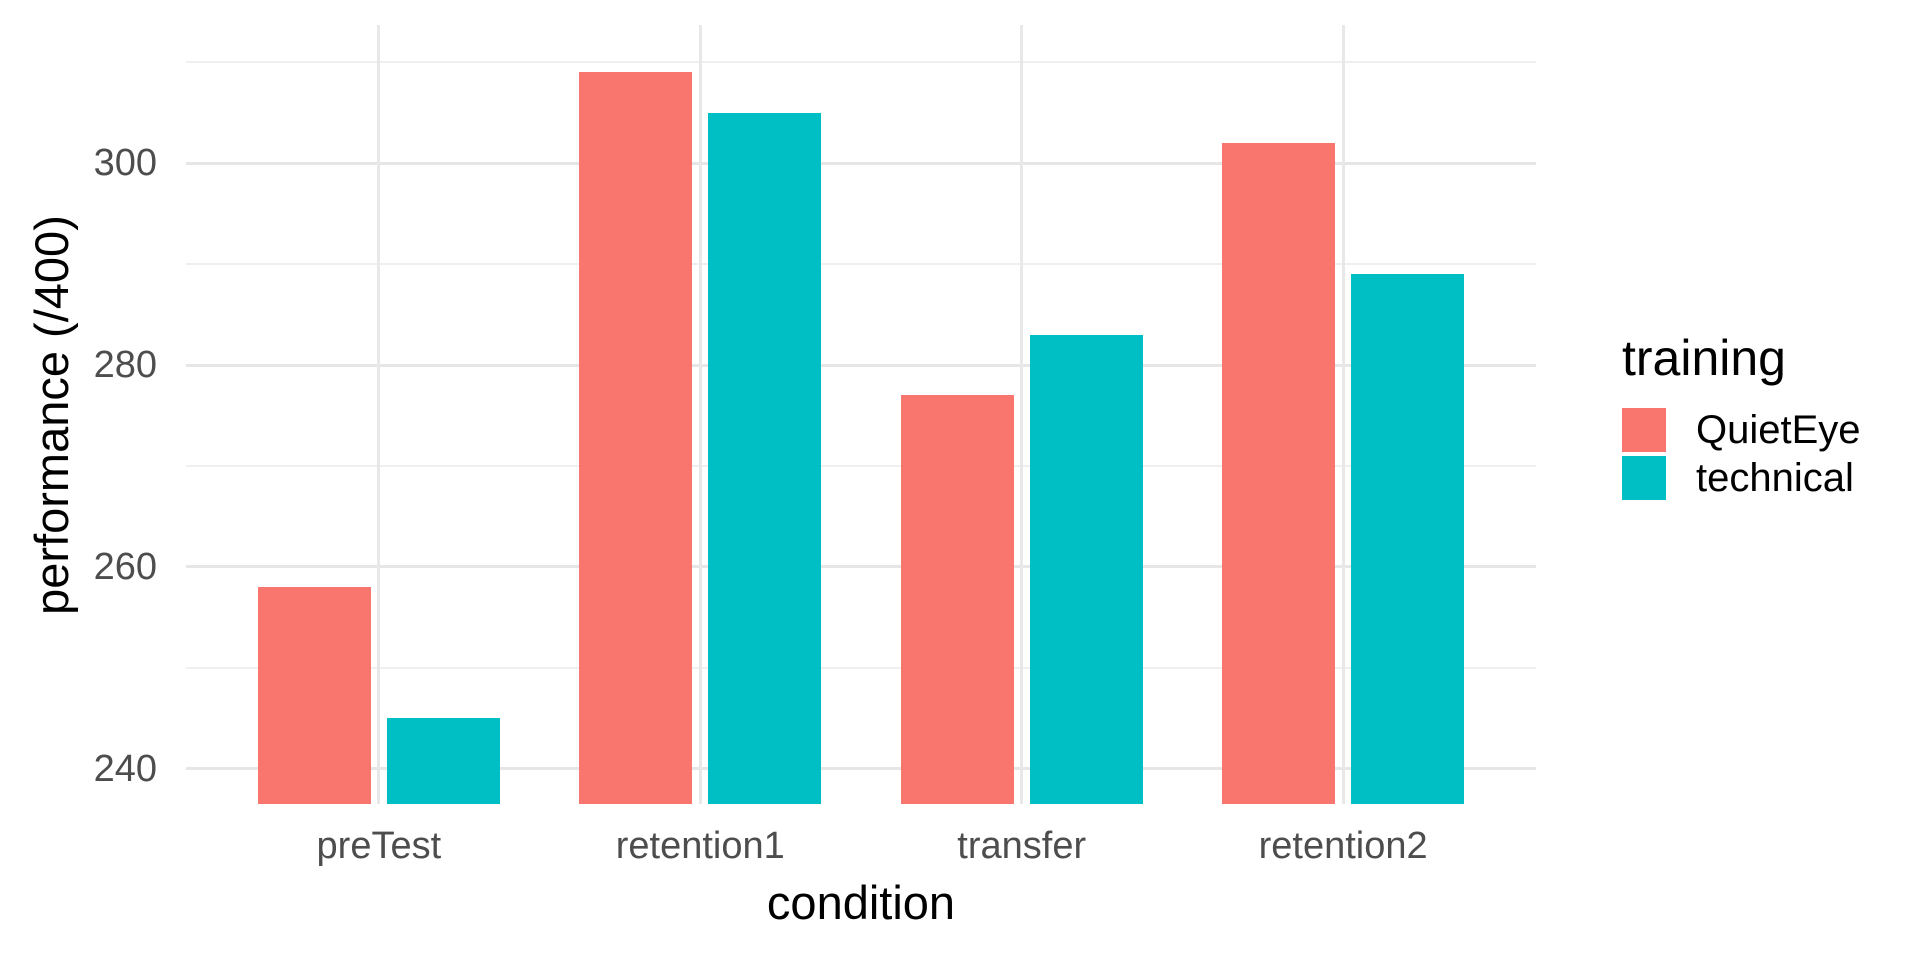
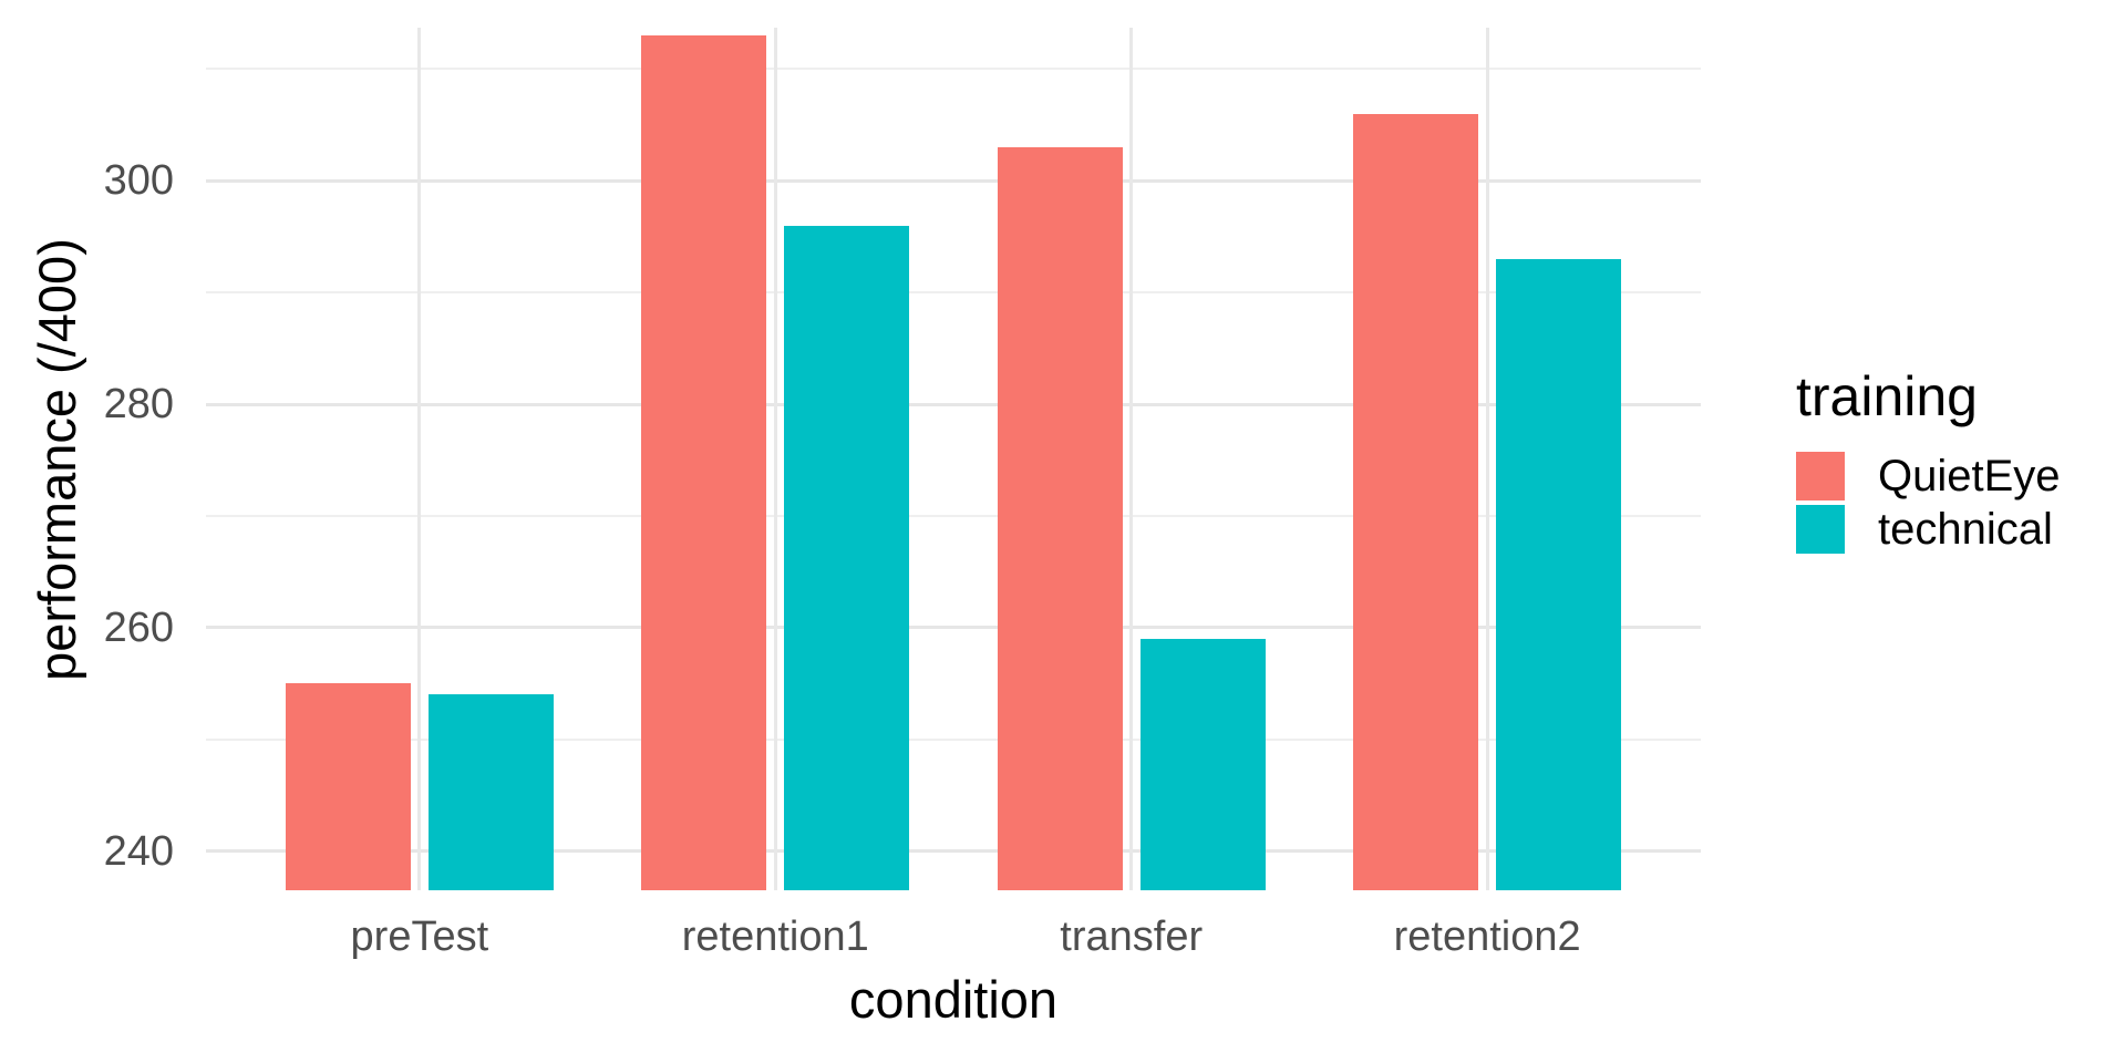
QuietEye/preTest: 258 -> 255
technical/preTest: 245 -> 254
QuietEye/retention1: 309 -> 313
technical/retention1: 305 -> 296
QuietEye/transfer: 277 -> 303
technical/transfer: 283 -> 259
QuietEye/retention2: 302 -> 306
technical/retention2: 289 -> 293
